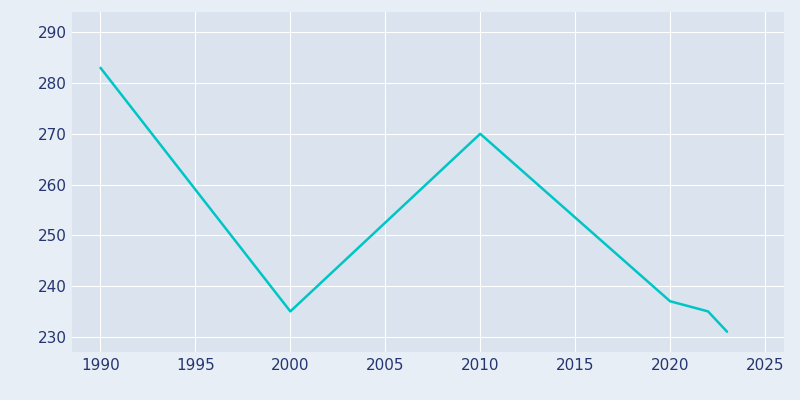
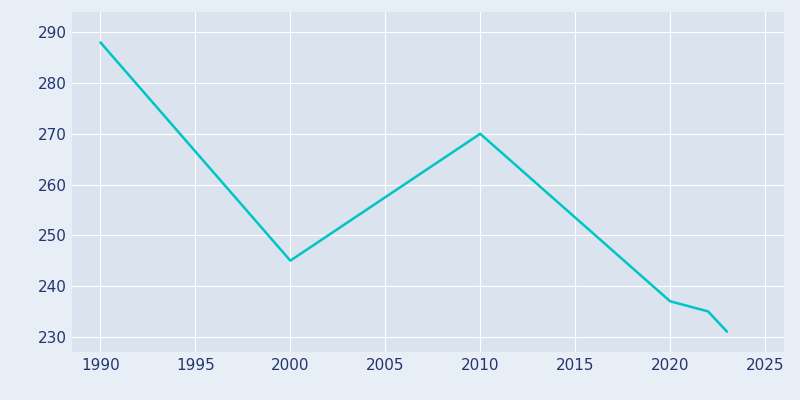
1990: 283 -> 288
2000: 235 -> 245
